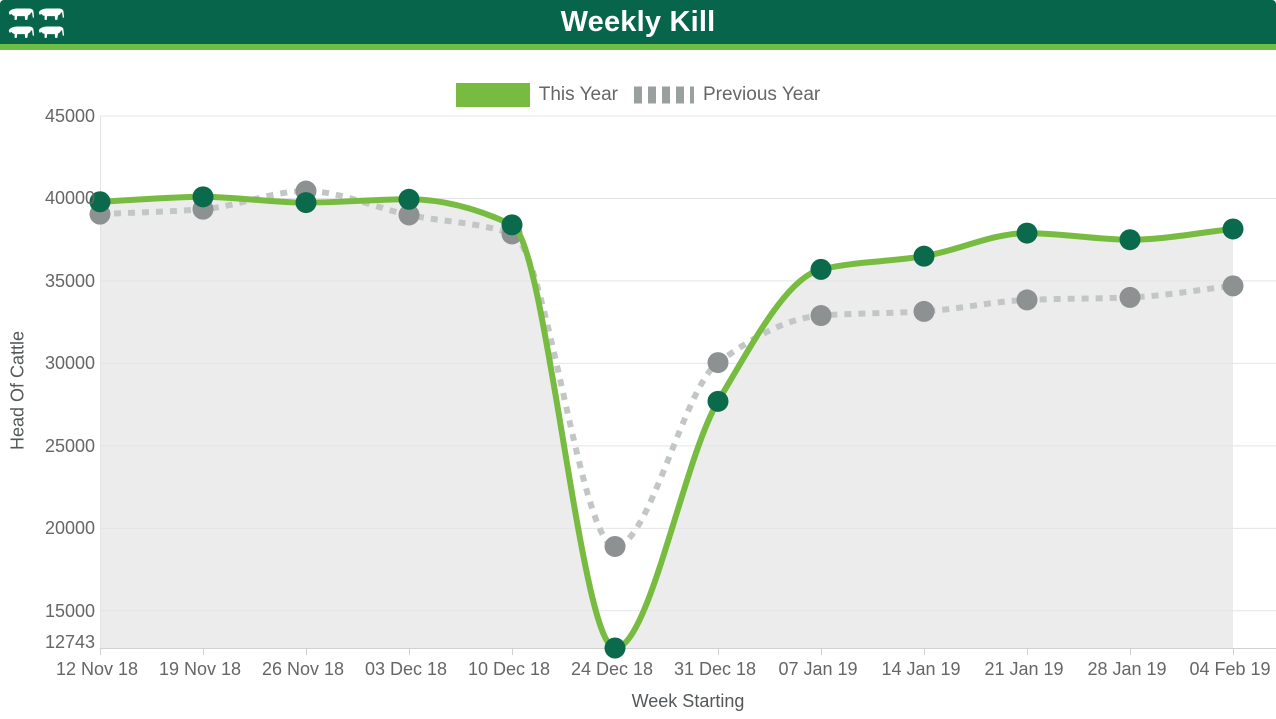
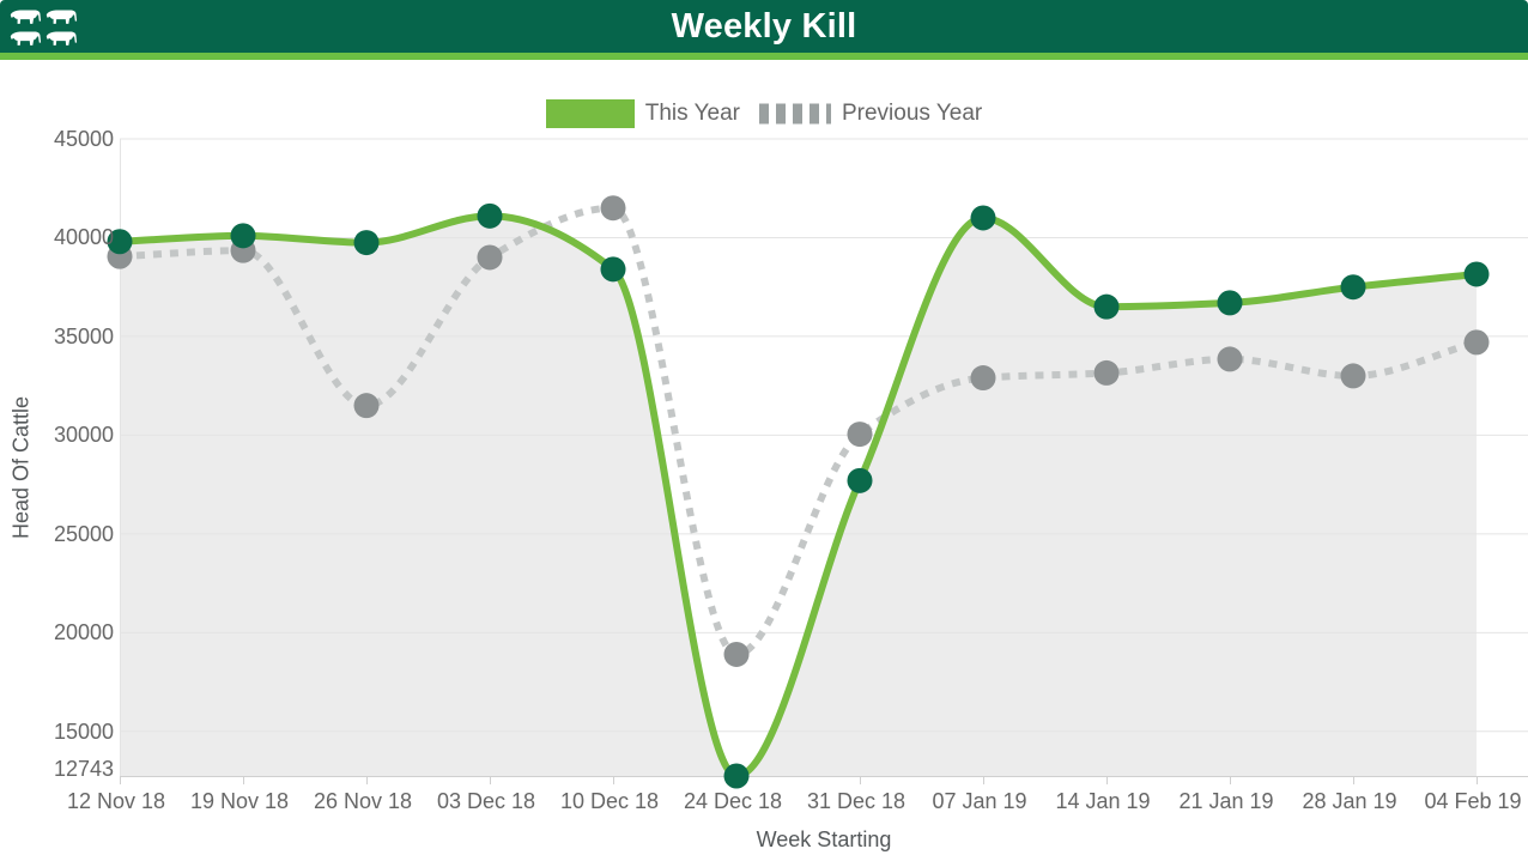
Previous Year/26 Nov 18: 40400 -> 31500
This Year/03 Dec 18: 40000 -> 41100
Previous Year/10 Dec 18: 37800 -> 41500
This Year/07 Jan 19: 35700 -> 41000
This Year/21 Jan 19: 37900 -> 36700
Previous Year/28 Jan 19: 34000 -> 33000
